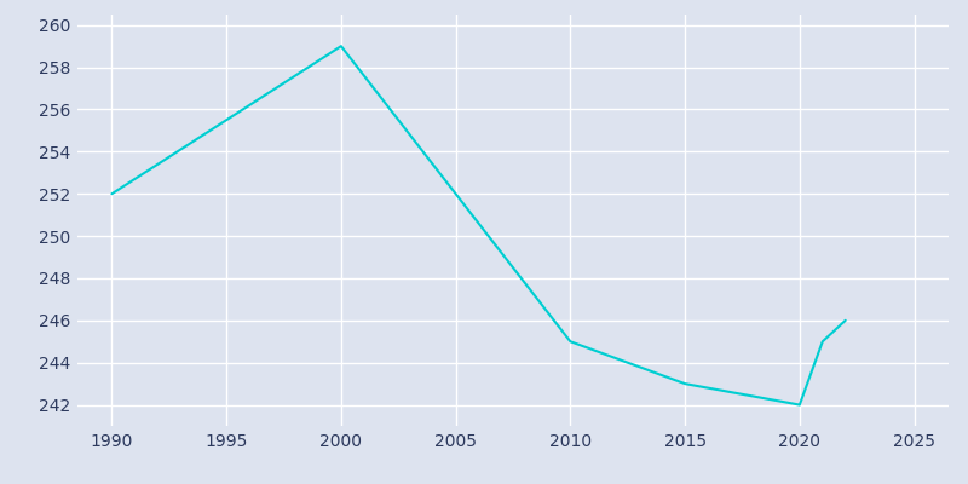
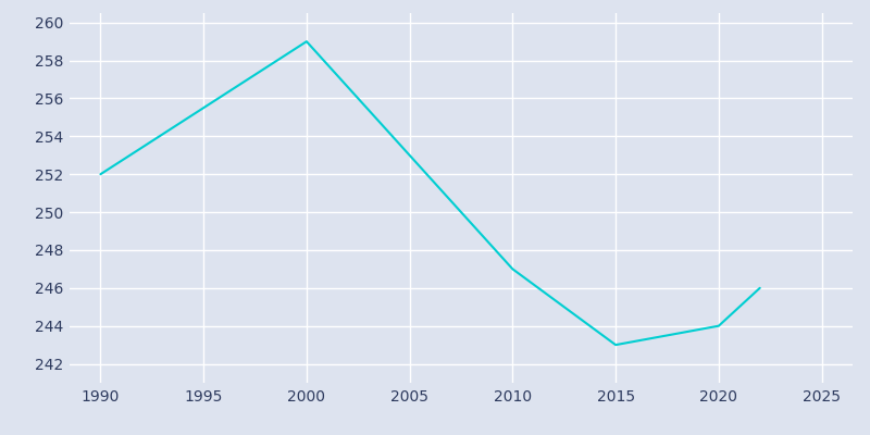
2010: 245 -> 247
2020: 242 -> 244
